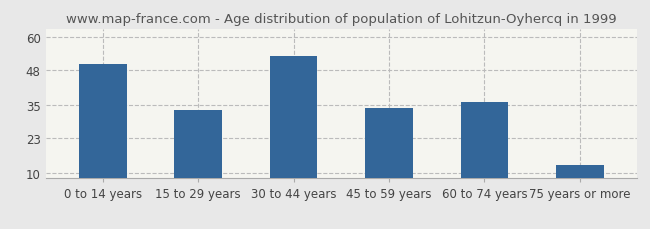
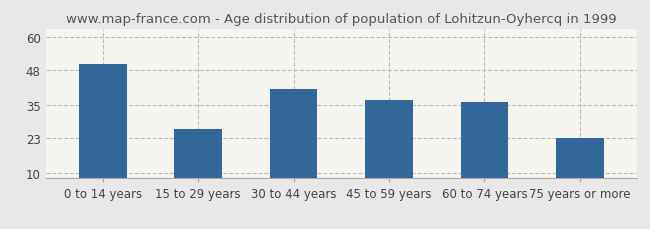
15 to 29 years: 33 -> 26
30 to 44 years: 53 -> 41
45 to 59 years: 34 -> 37
75 years or more: 13 -> 23
